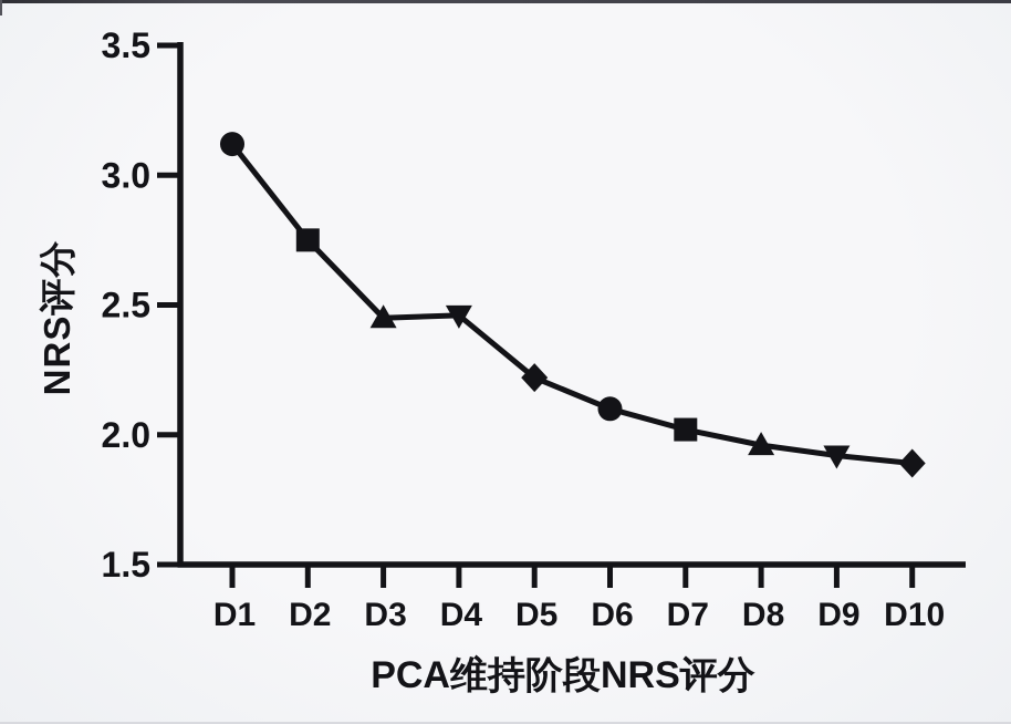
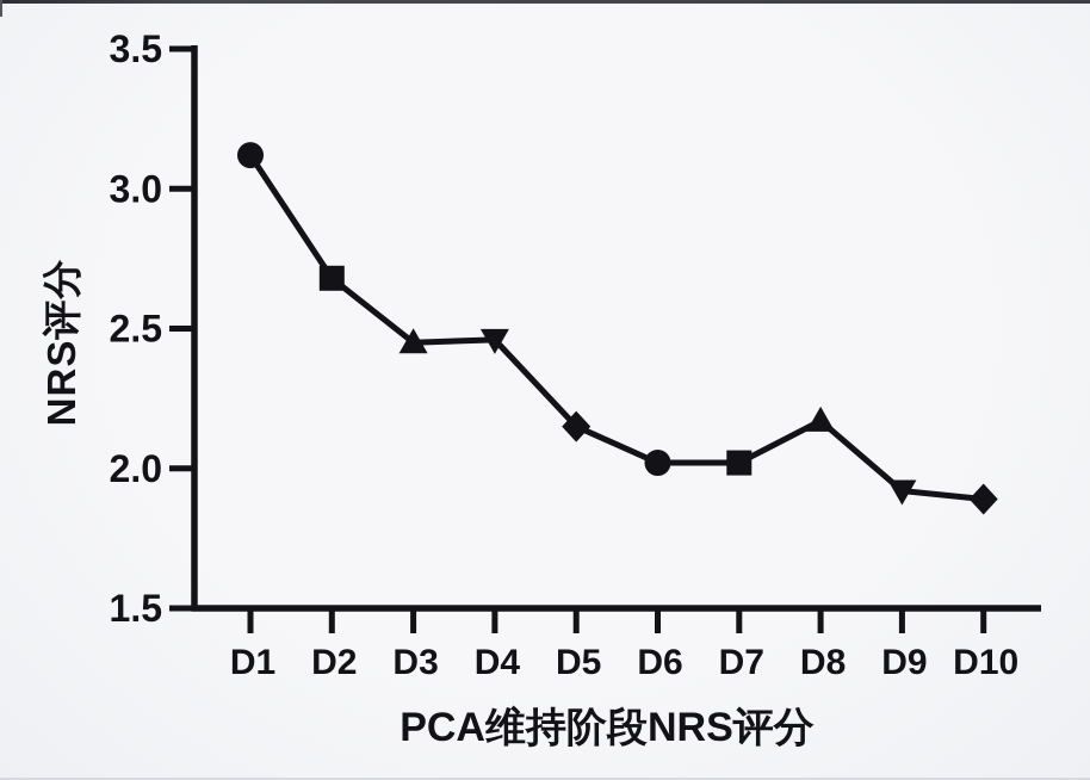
D2: 2.75 -> 2.68
D5: 2.22 -> 2.15
D6: 2.10 -> 2.02
D8: 1.96 -> 2.17
